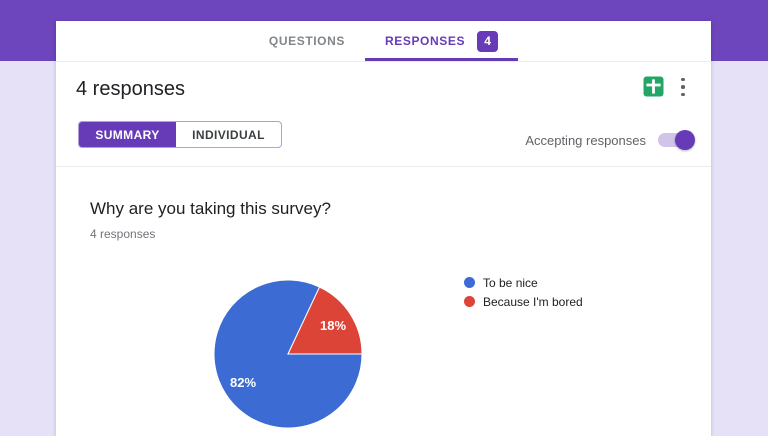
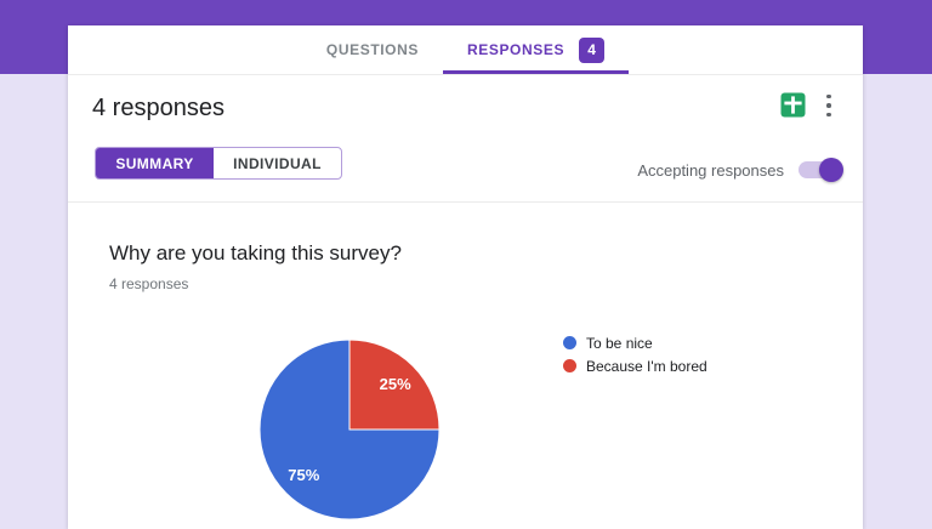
To be nice: 82% -> 75%
Because I'm bored: 18% -> 25%
